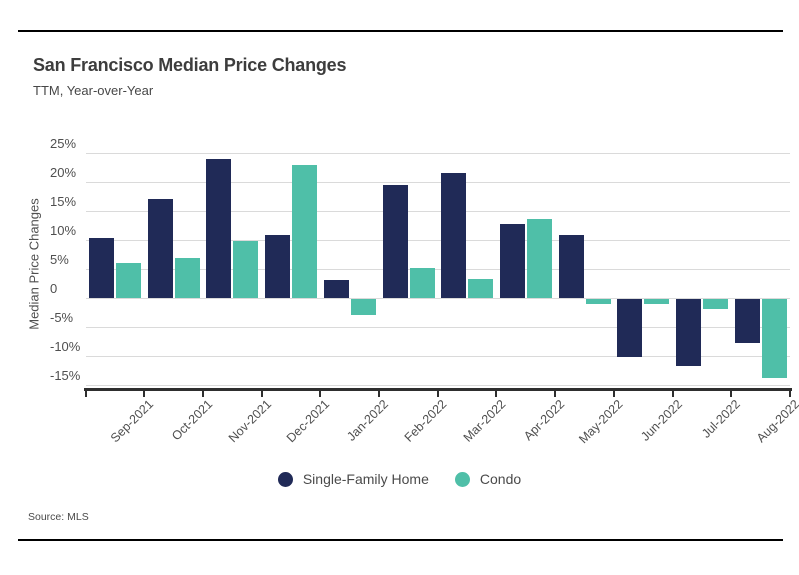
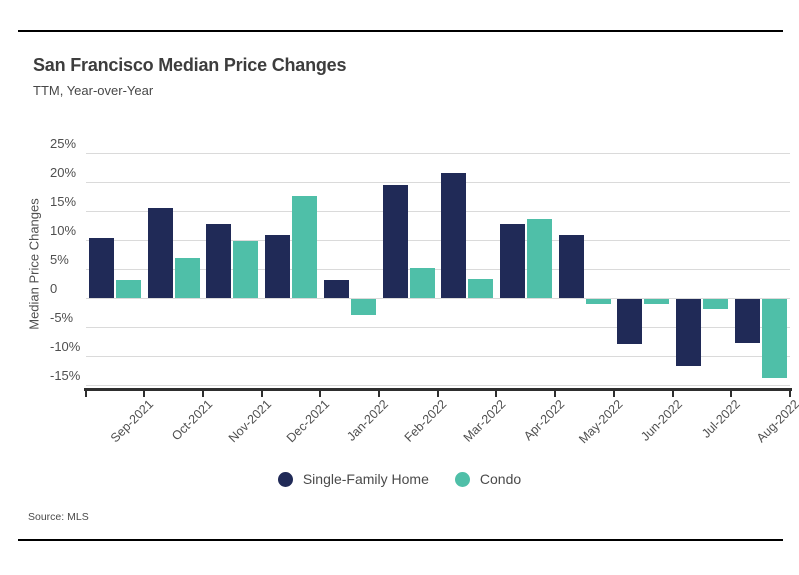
Condo/Sep-2021: 6% -> 3%
Single-Family Home/Oct-2021: 17% -> 16%
Single-Family Home/Nov-2021: 24% -> 13%
Condo/Dec-2021: 23% -> 18%
Single-Family Home/Jun-2022: -10% -> -8%
